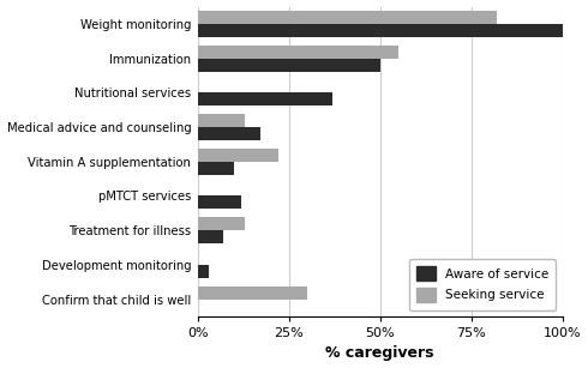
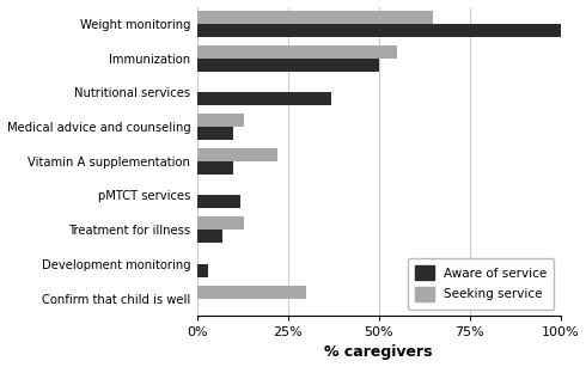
Seeking service/Weight monitoring: 82% -> 65%
Aware of service/Medical advice and counseling: 17% -> 10%
